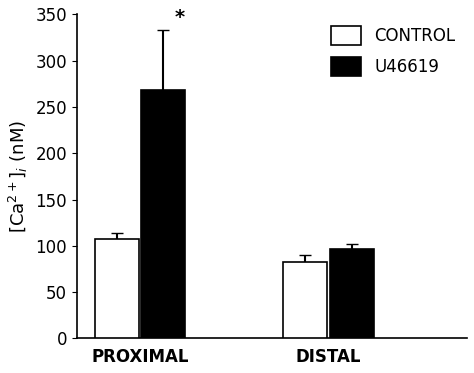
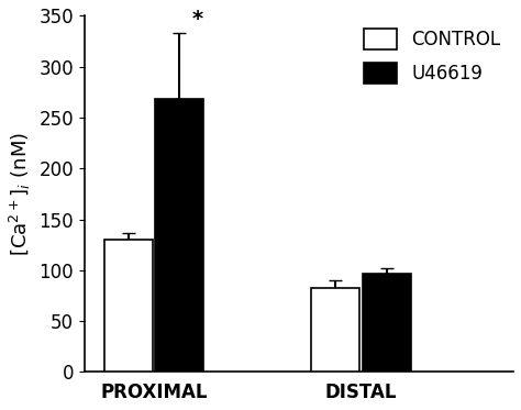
CONTROL/PROXIMAL: 107 -> 130
